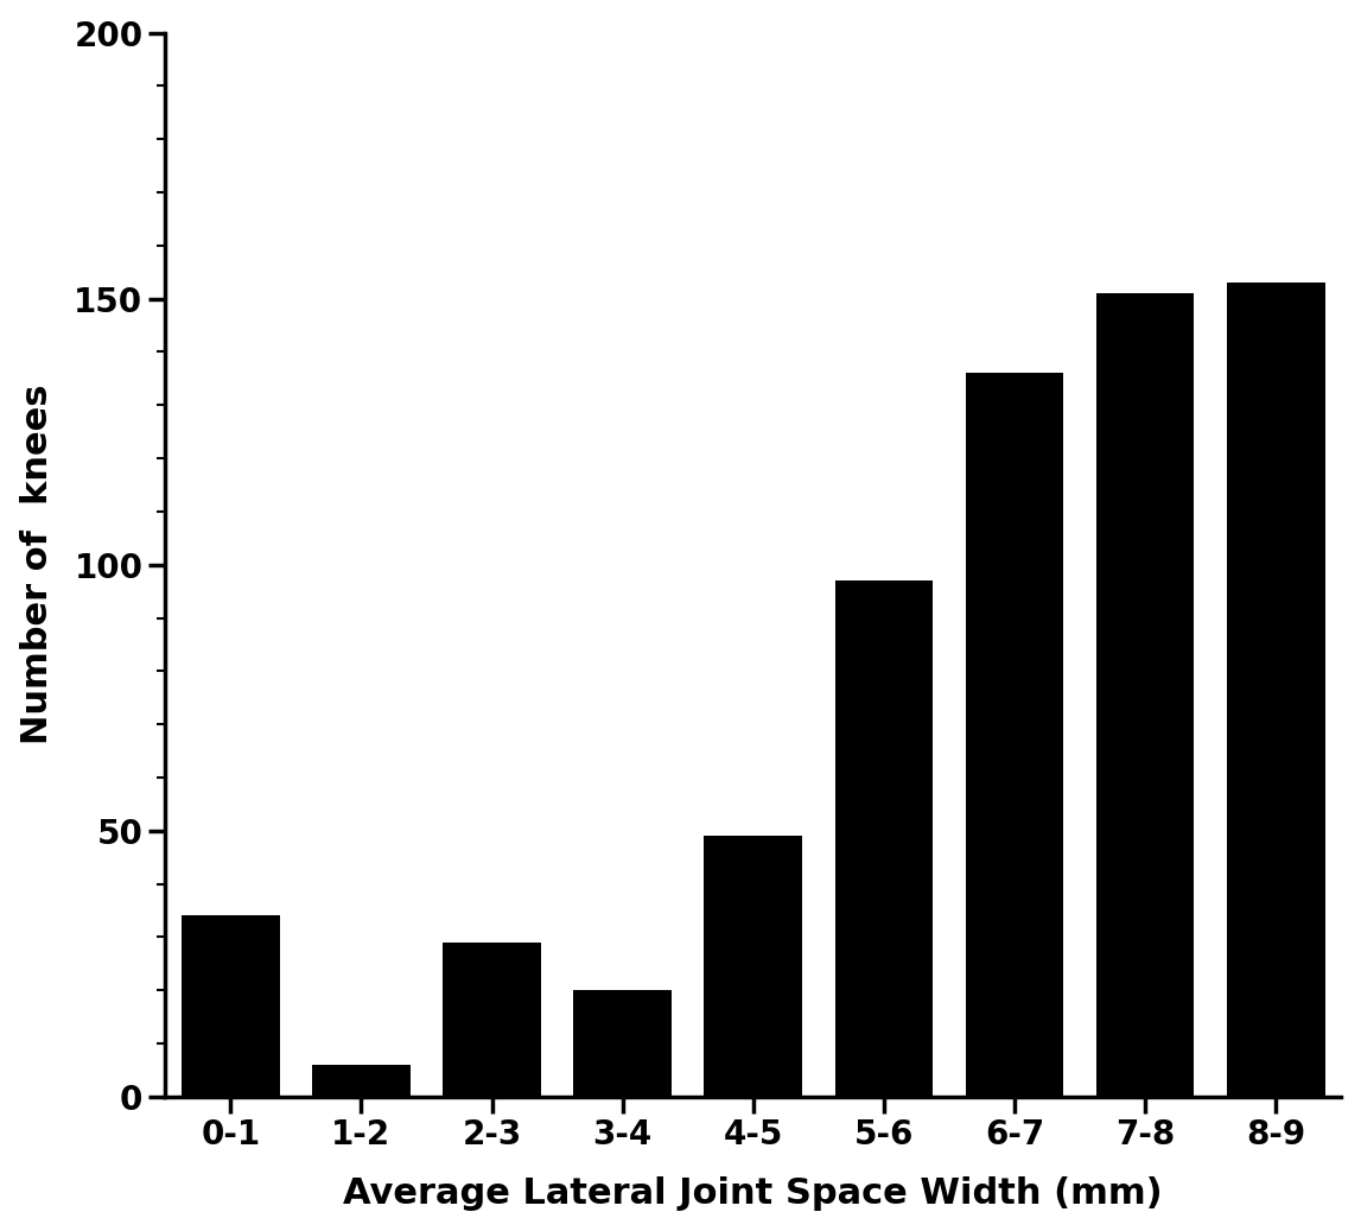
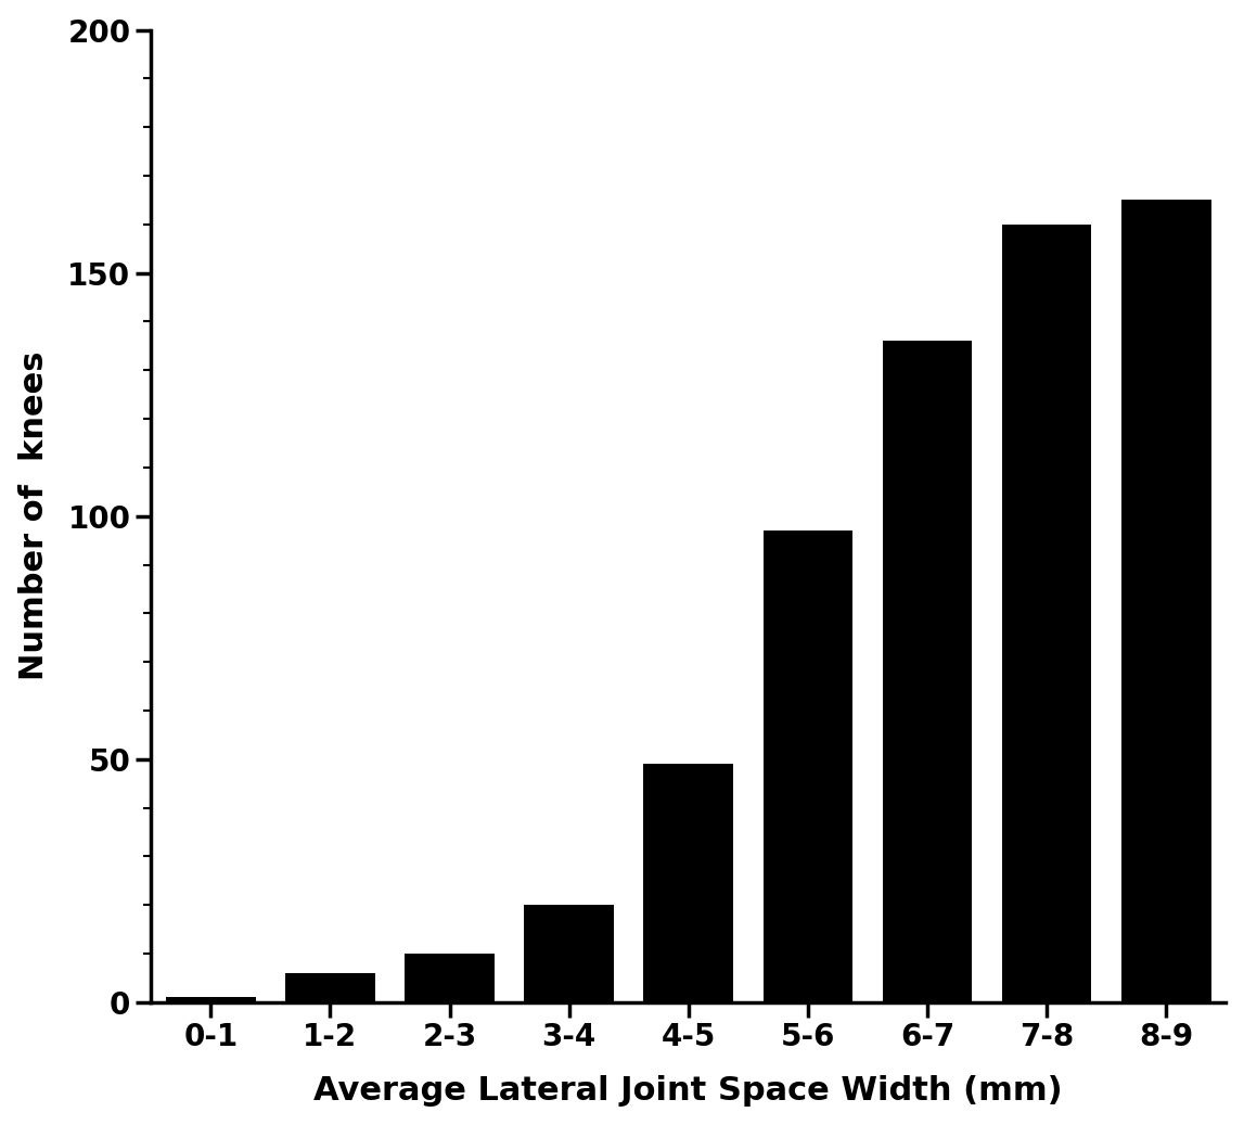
0-1: 34 -> 1
2-3: 29 -> 10
7-8: 151 -> 160
8-9: 153 -> 165
